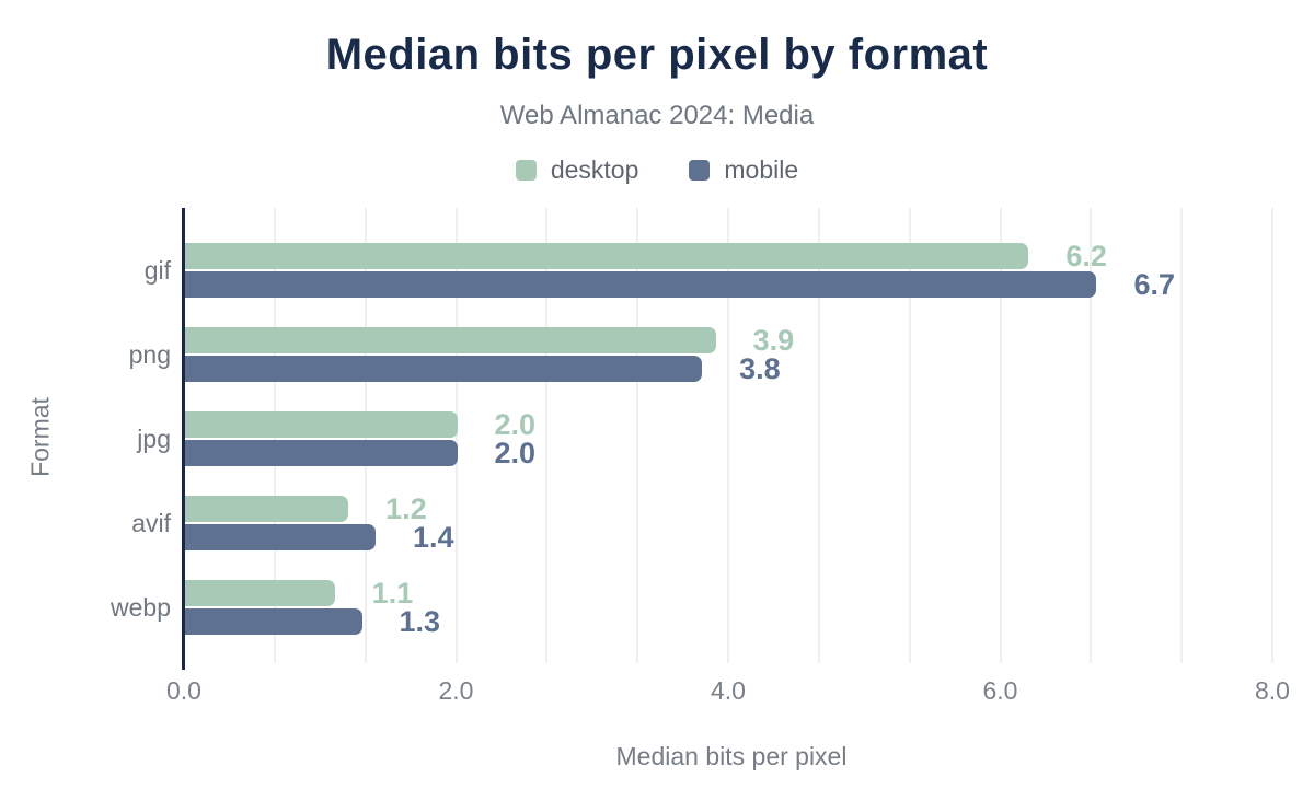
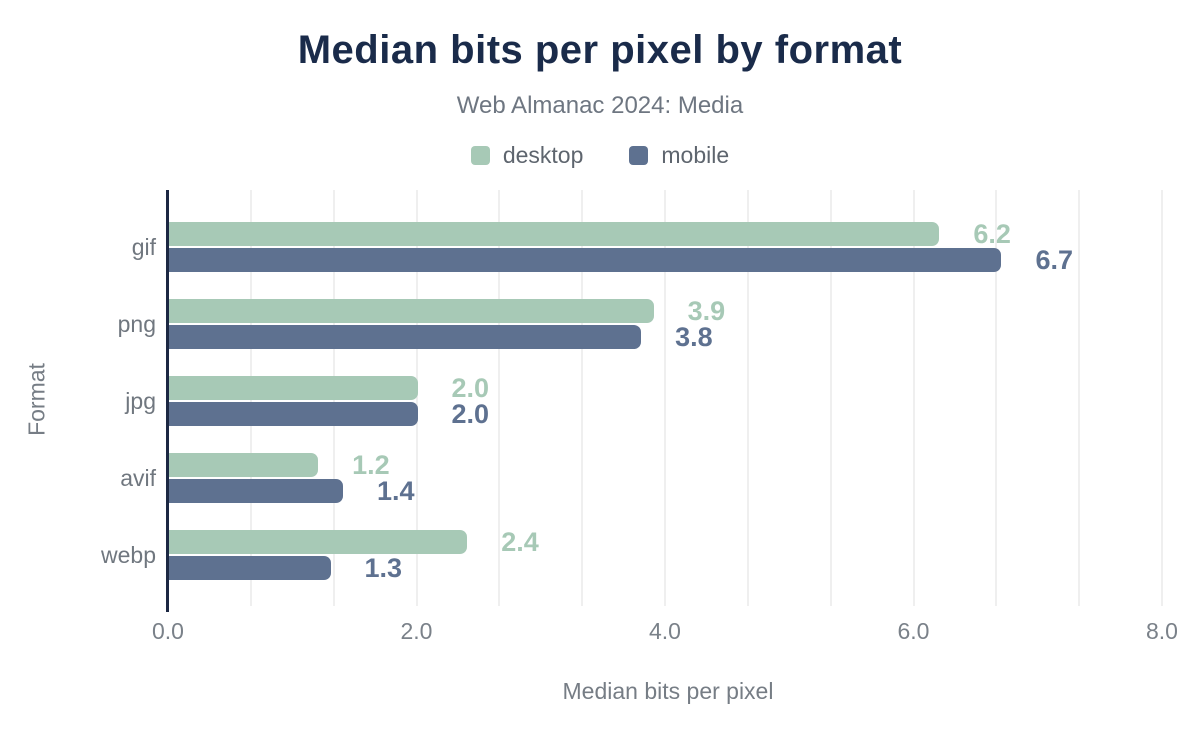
desktop/webp: 1.1 -> 2.4
